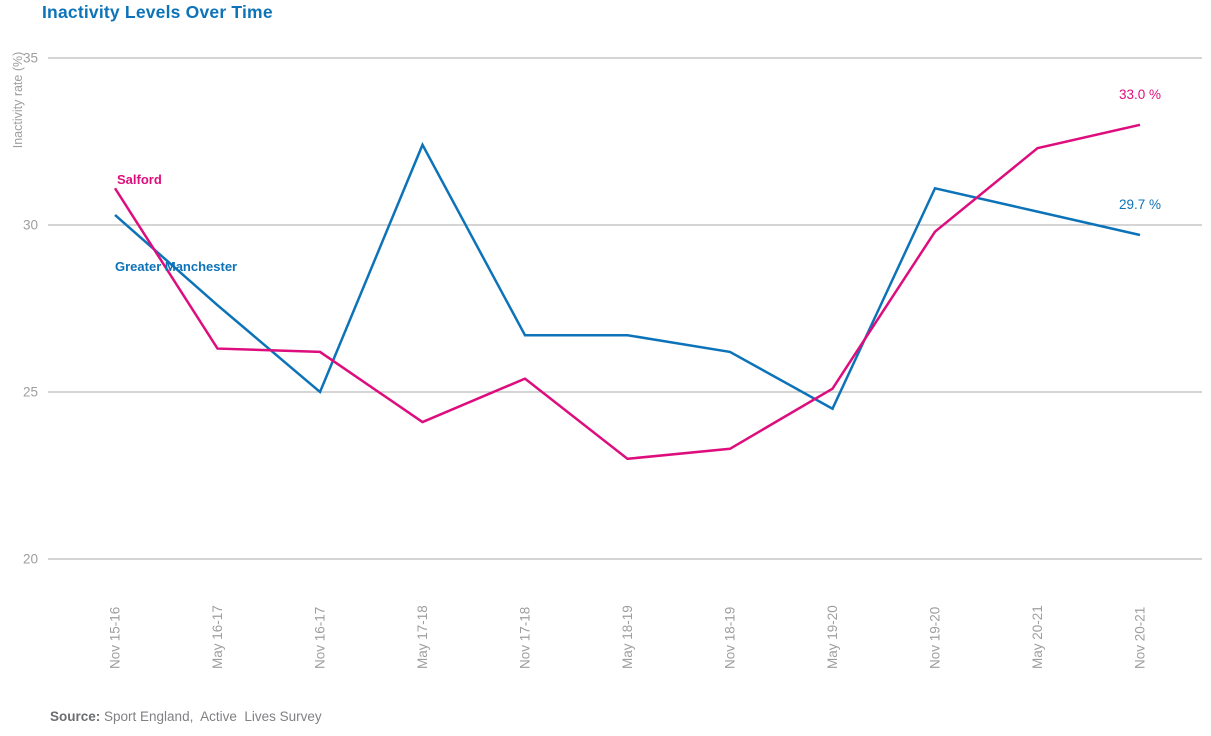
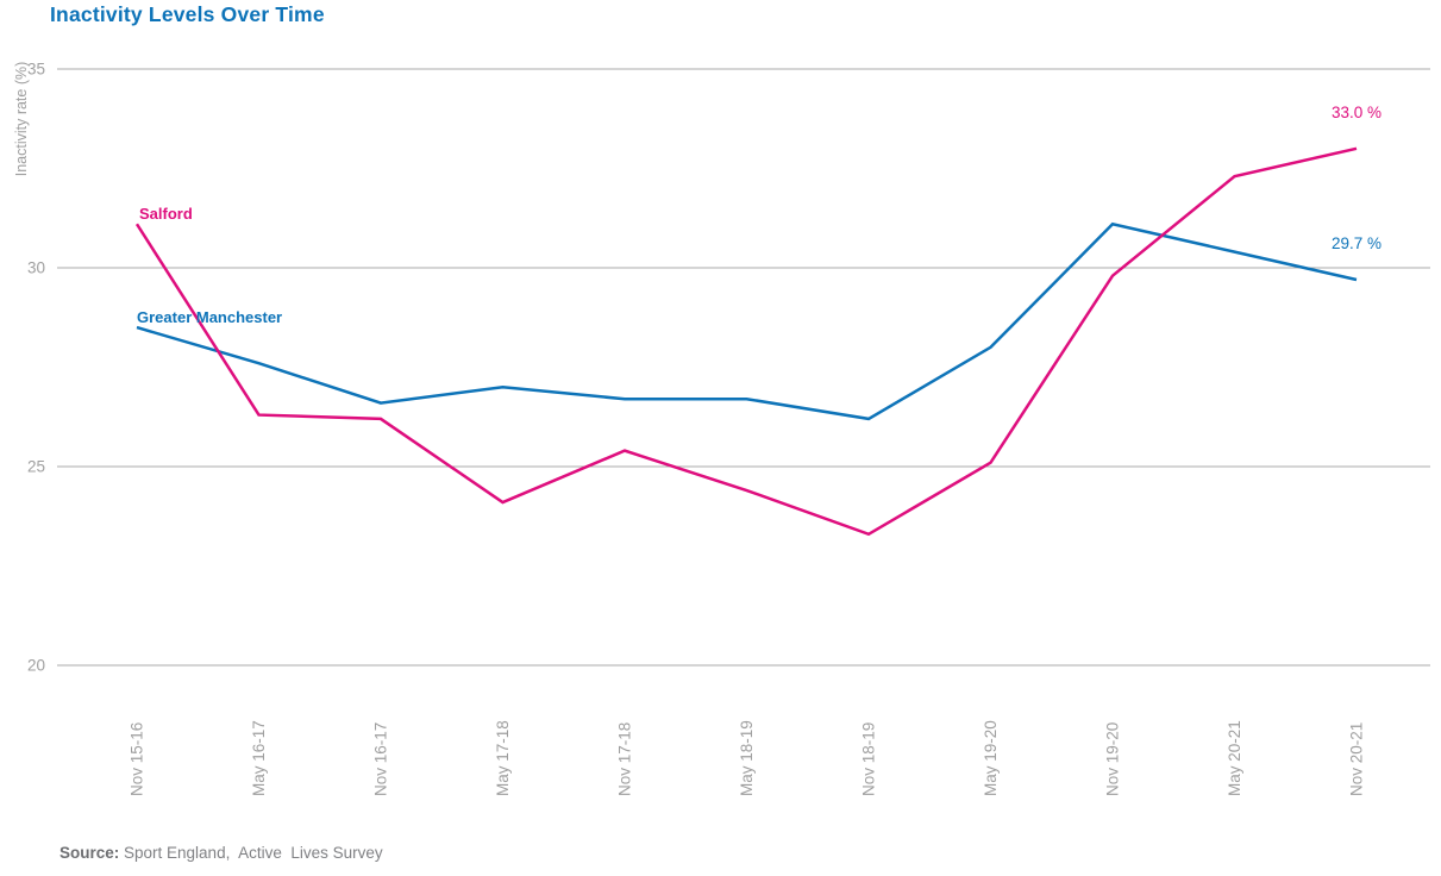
Greater Manchester/Nov 15-16: 30.3 -> 28.5
Greater Manchester/Nov 16-17: 25.0 -> 26.6
Greater Manchester/May 17-18: 32.4 -> 27.0
Salford/May 18-19: 23.0 -> 24.4
Greater Manchester/May 19-20: 24.5 -> 28.0
